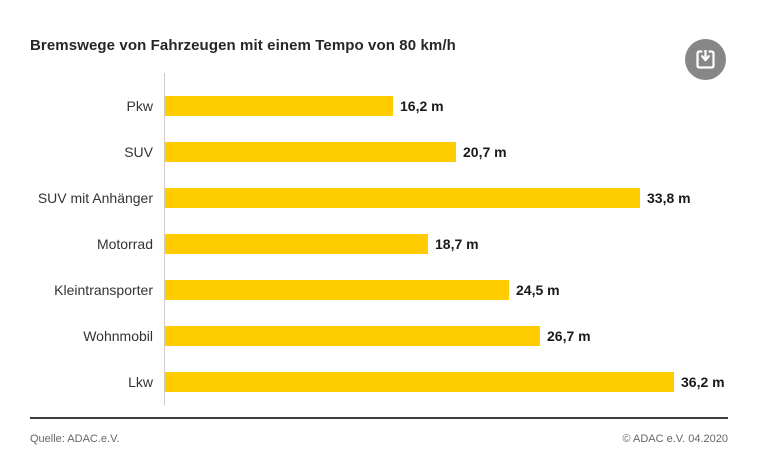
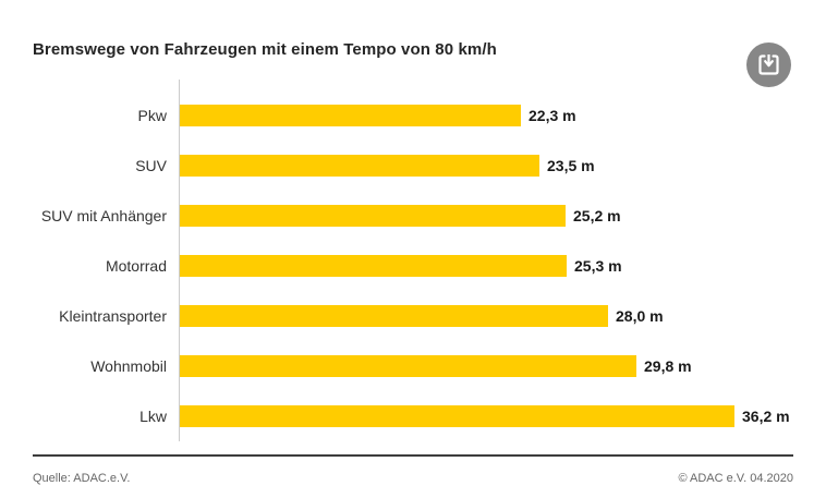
Pkw: 16,2 -> 22,3
SUV: 20,7 -> 23,5
SUV mit Anhänger: 33,8 -> 25,2
Motorrad: 18,7 -> 25,3
Kleintransporter: 24,5 -> 28,0
Wohnmobil: 26,7 -> 29,8
